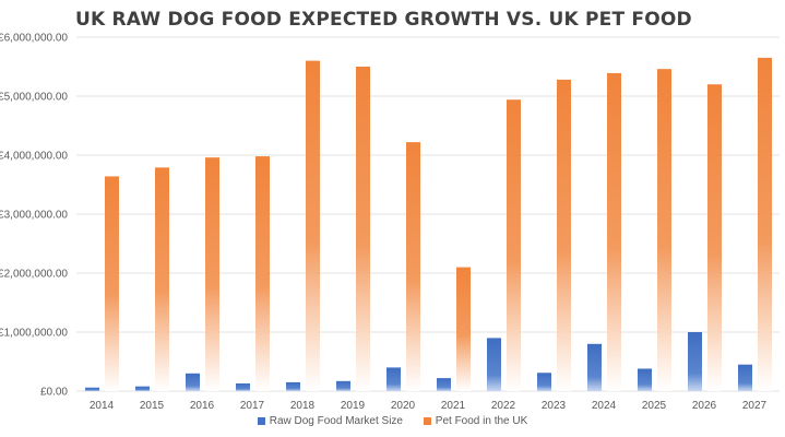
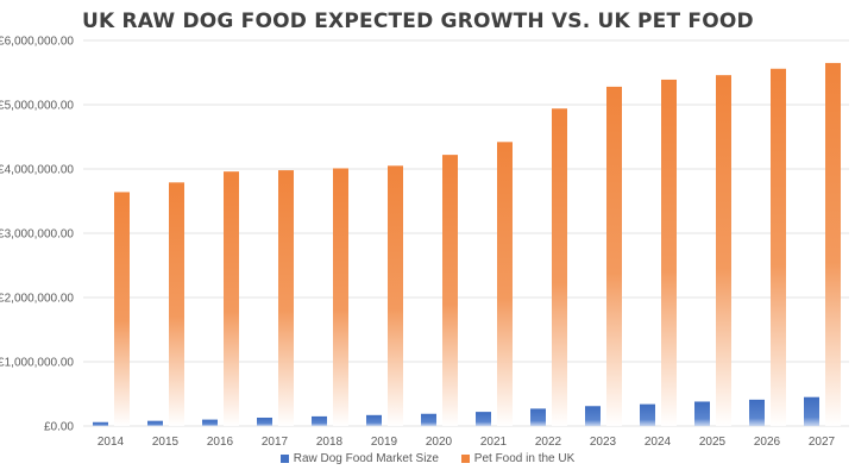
Raw Dog Food Market Size/2016: £300000 -> £100000
Pet Food in the UK/2018: £5600000 -> £4000000
Pet Food in the UK/2019: £5500000 -> £4000000
Raw Dog Food Market Size/2020: £400000 -> £200000
Pet Food in the UK/2021: £2100000 -> £4400000
Raw Dog Food Market Size/2022: £900000 -> £300000
Raw Dog Food Market Size/2024: £800000 -> £300000
Raw Dog Food Market Size/2026: £1000000 -> £400000
Pet Food in the UK/2026: £5200000 -> £5600000
